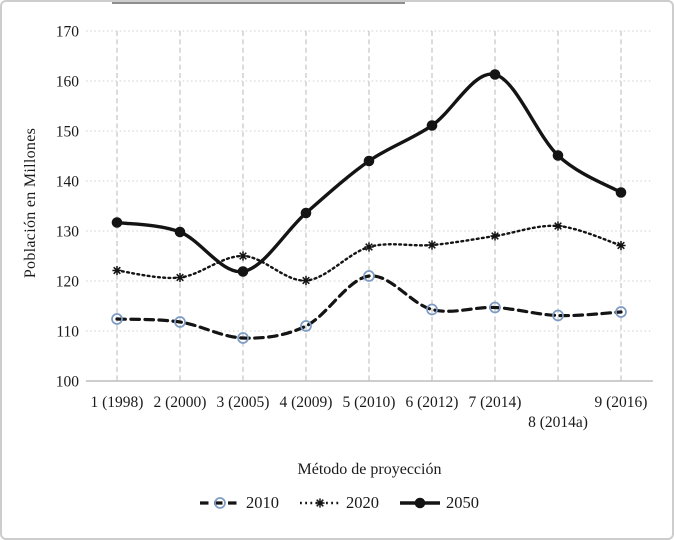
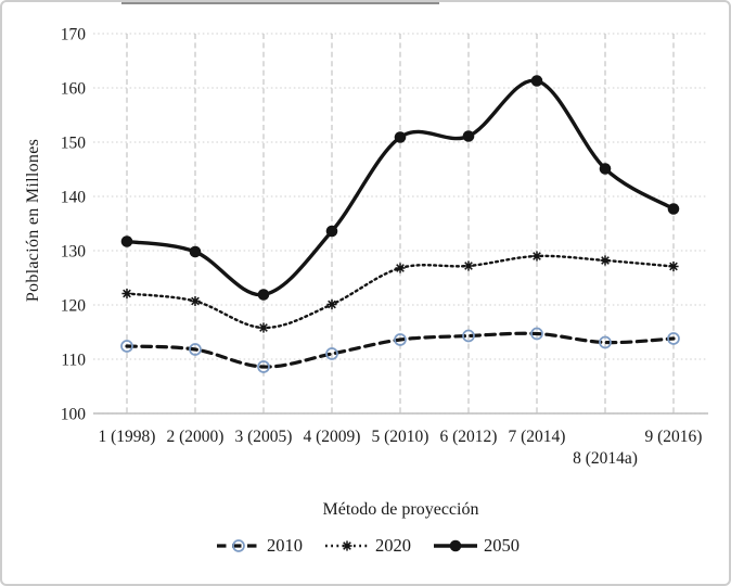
2020/3 (2005): 125 -> 116
2010/5 (2010): 121 -> 114
2050/5 (2010): 144 -> 151
2020/8 (2014a): 131 -> 128
